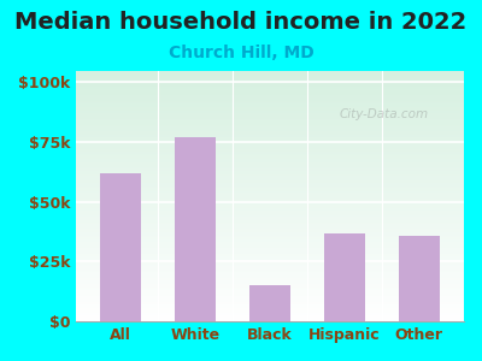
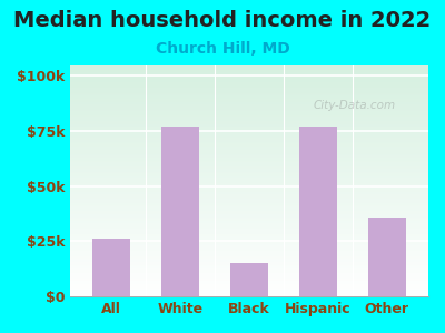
All: $62k -> $26k
Hispanic: $37k -> $77k
